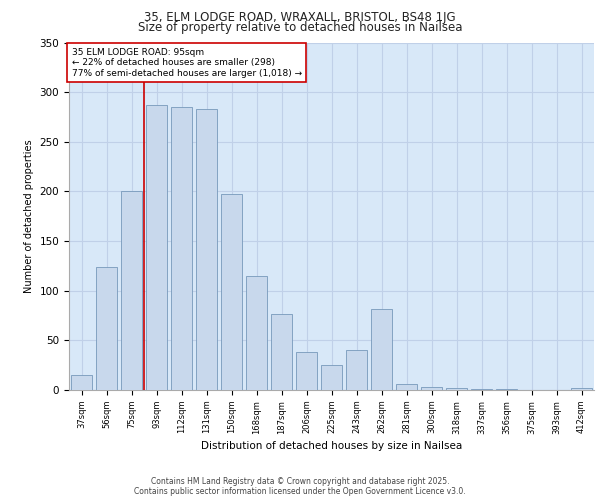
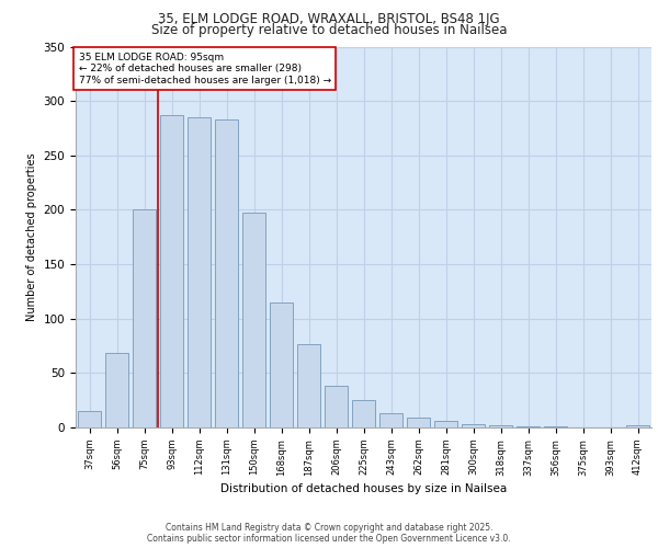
56sqm: 124 -> 68
243sqm: 40 -> 13
262sqm: 82 -> 9
